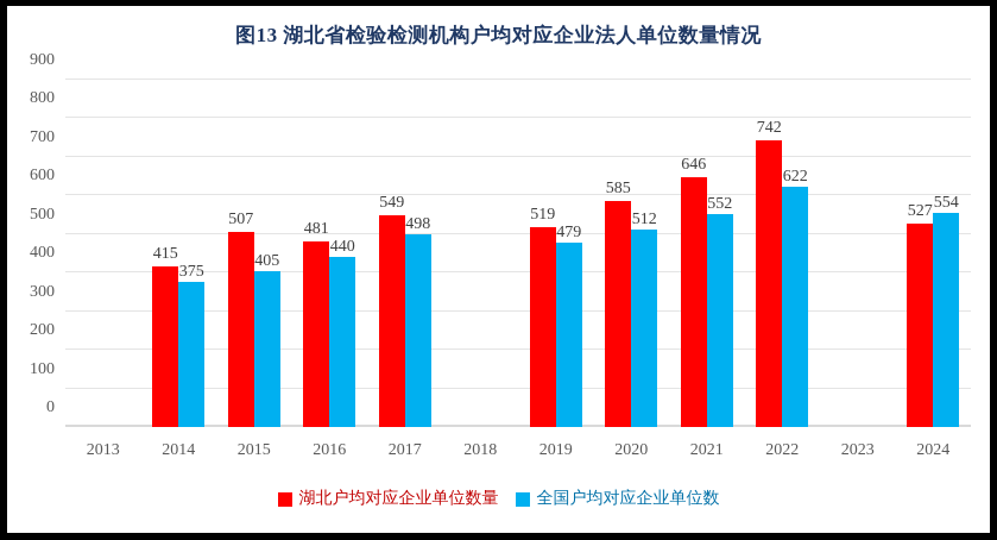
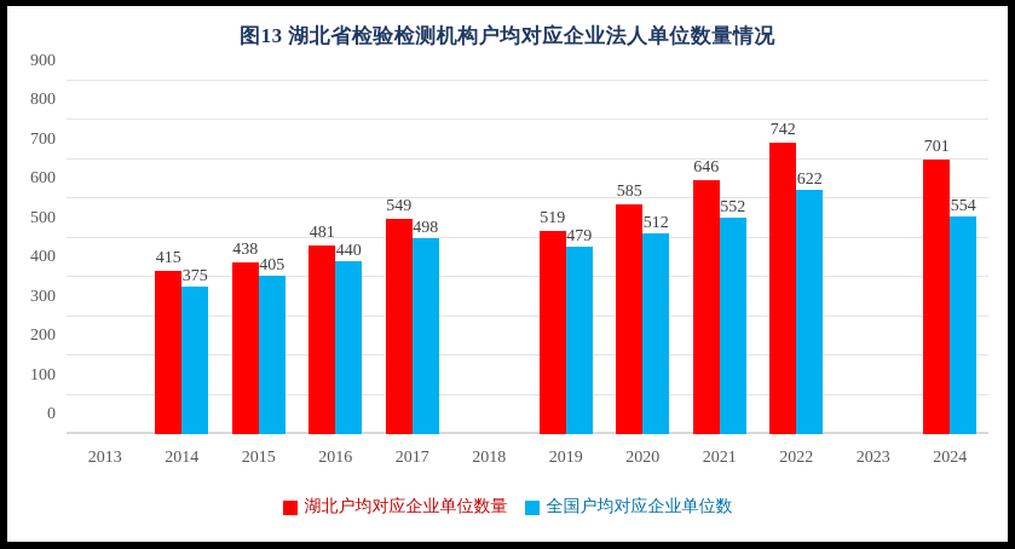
湖北户均对应企业单位数量/2015: 507 -> 438
湖北户均对应企业单位数量/2024: 527 -> 701
